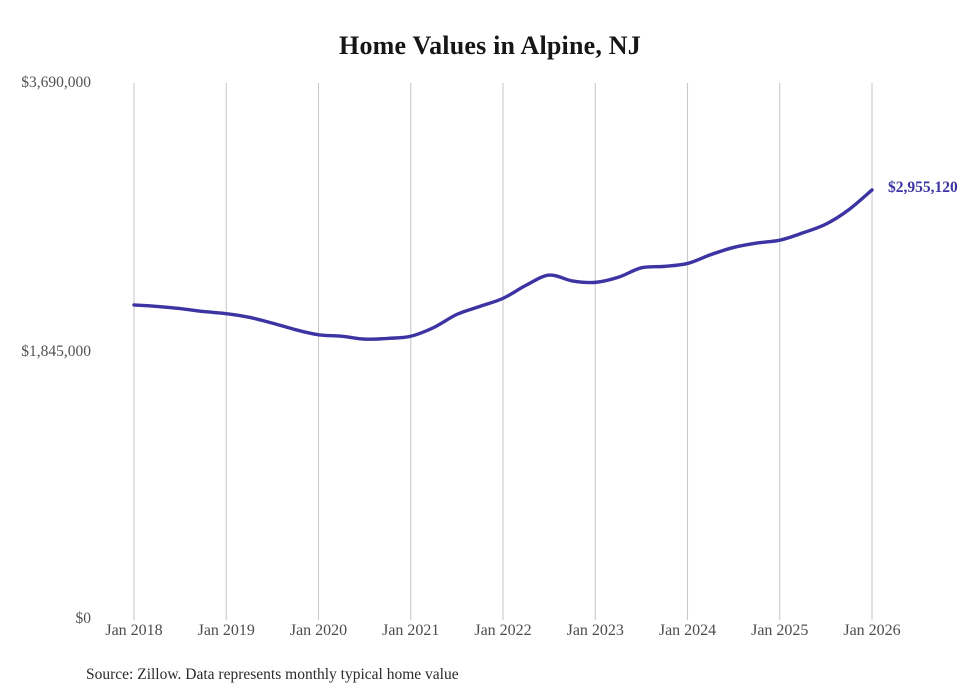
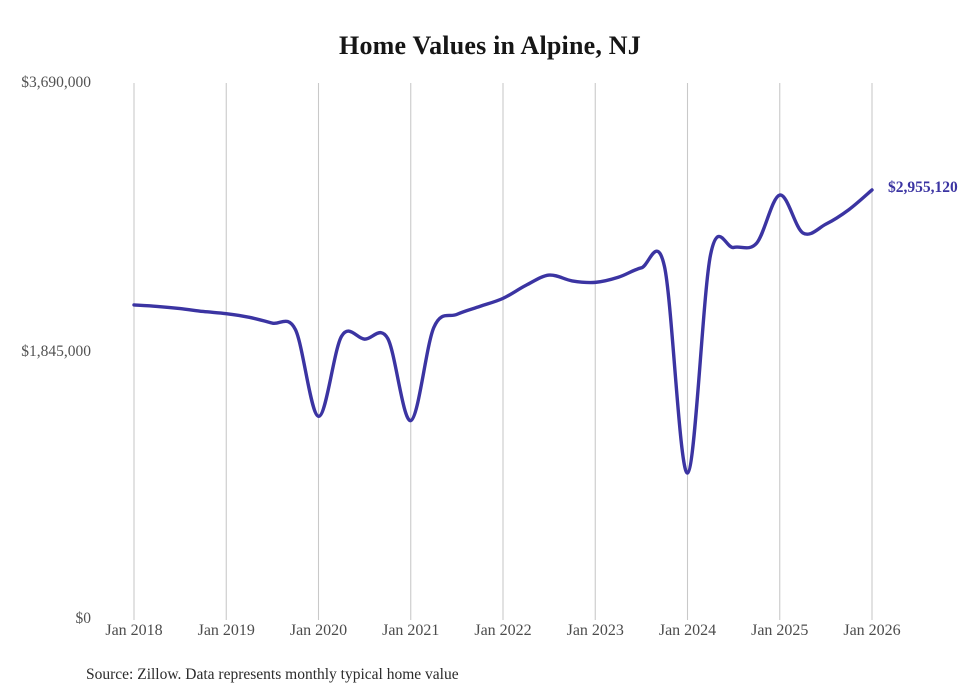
Jan 2020: $1960000 -> $1400000
Jan 2021: $1950000 -> $1370000
Jan 2024: $2450000 -> $1010000
Jan 2025: $2610000 -> $2920000
